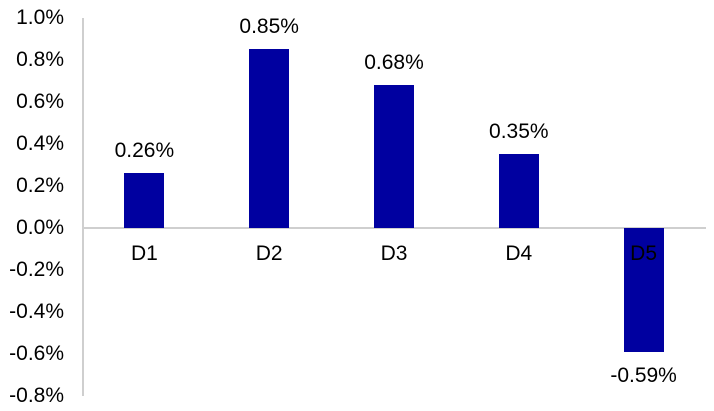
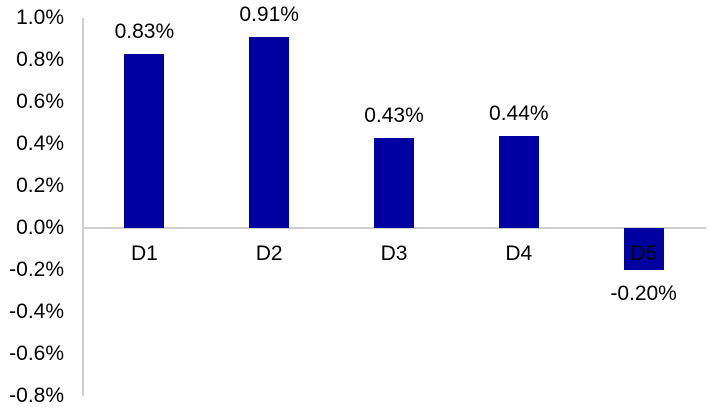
D1: 0.26% -> 0.83%
D2: 0.85% -> 0.91%
D3: 0.68% -> 0.43%
D4: 0.35% -> 0.44%
D5: -0.59% -> -0.20%
